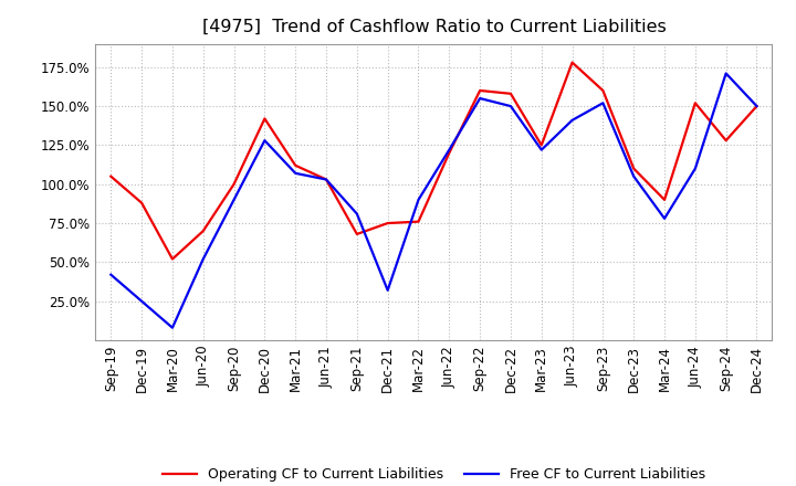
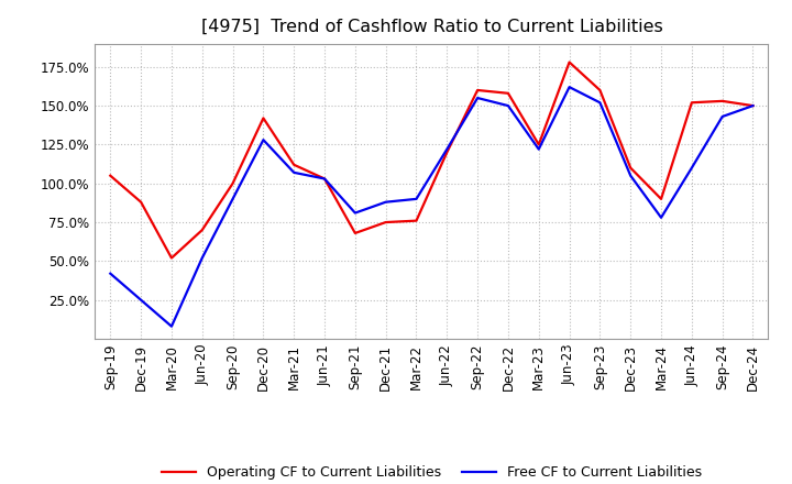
Free CF to Current Liabilities/Dec-21: 32% -> 88%
Free CF to Current Liabilities/Jun-23: 141% -> 162%
Operating CF to Current Liabilities/Sep-24: 128% -> 153%
Free CF to Current Liabilities/Sep-24: 171% -> 143%
